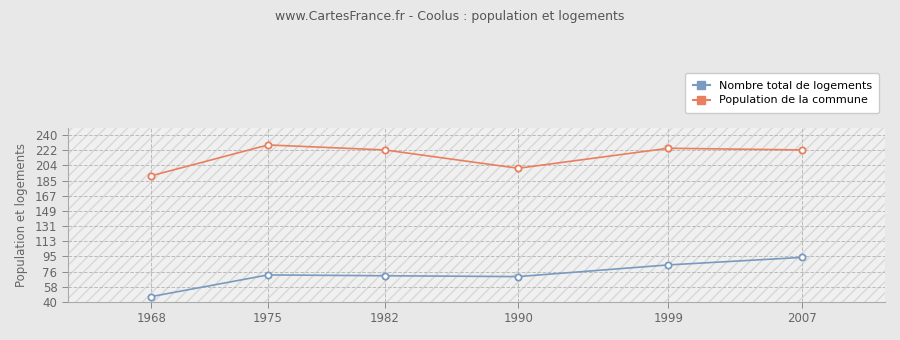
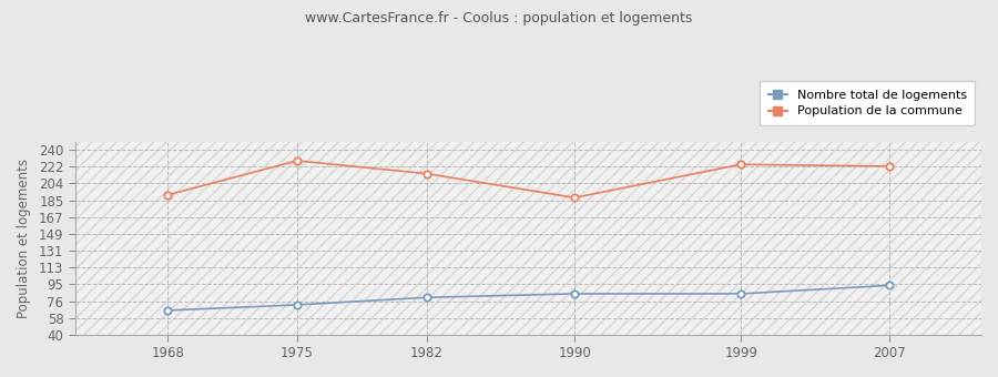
Nombre total de logements/1968: 46 -> 66
Nombre total de logements/1982: 71 -> 80
Population de la commune/1982: 222 -> 214
Nombre total de logements/1990: 70 -> 84
Population de la commune/1990: 200 -> 188
